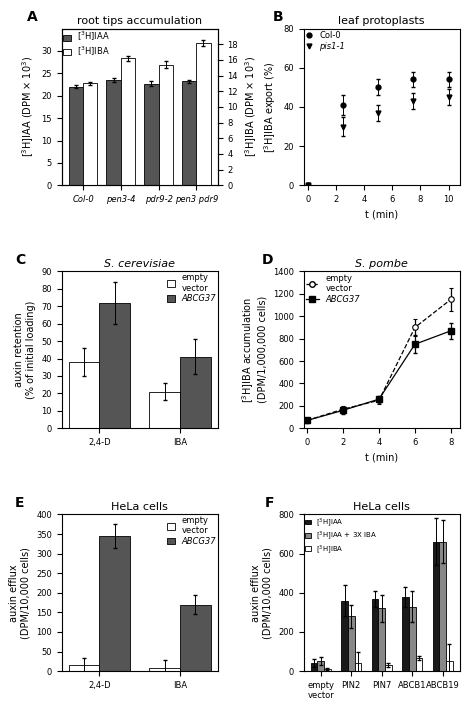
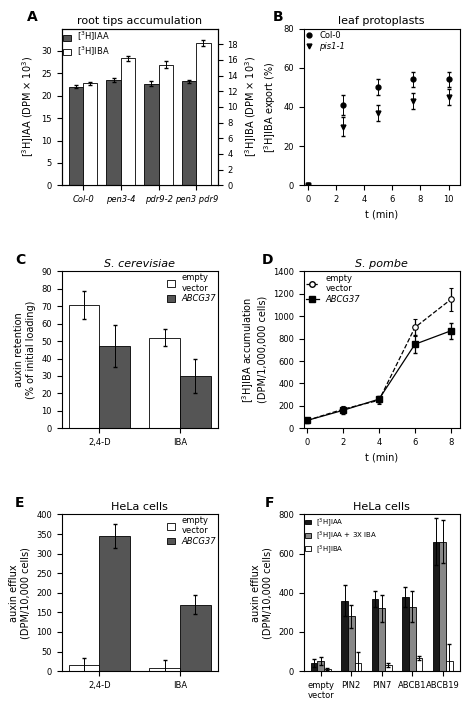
S. cerevisiae/empty vector/2,4-D: 38 -> 71
S. cerevisiae/ABCG37/2,4-D: 72 -> 47
S. cerevisiae/empty vector/IBA: 21 -> 52
S. cerevisiae/ABCG37/IBA: 41 -> 30
